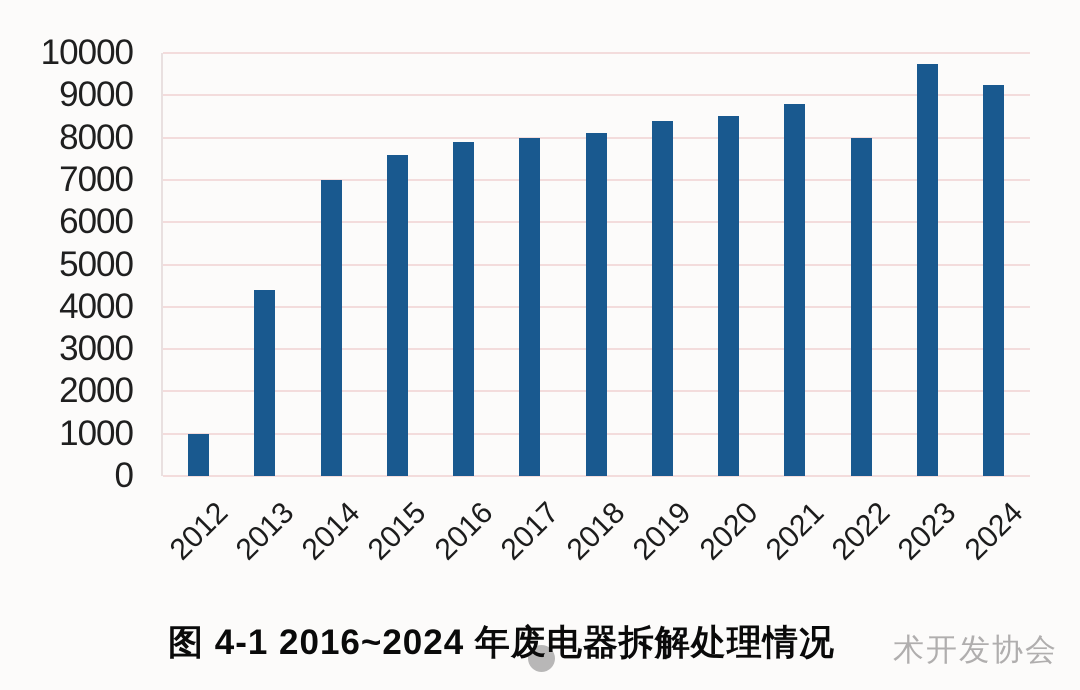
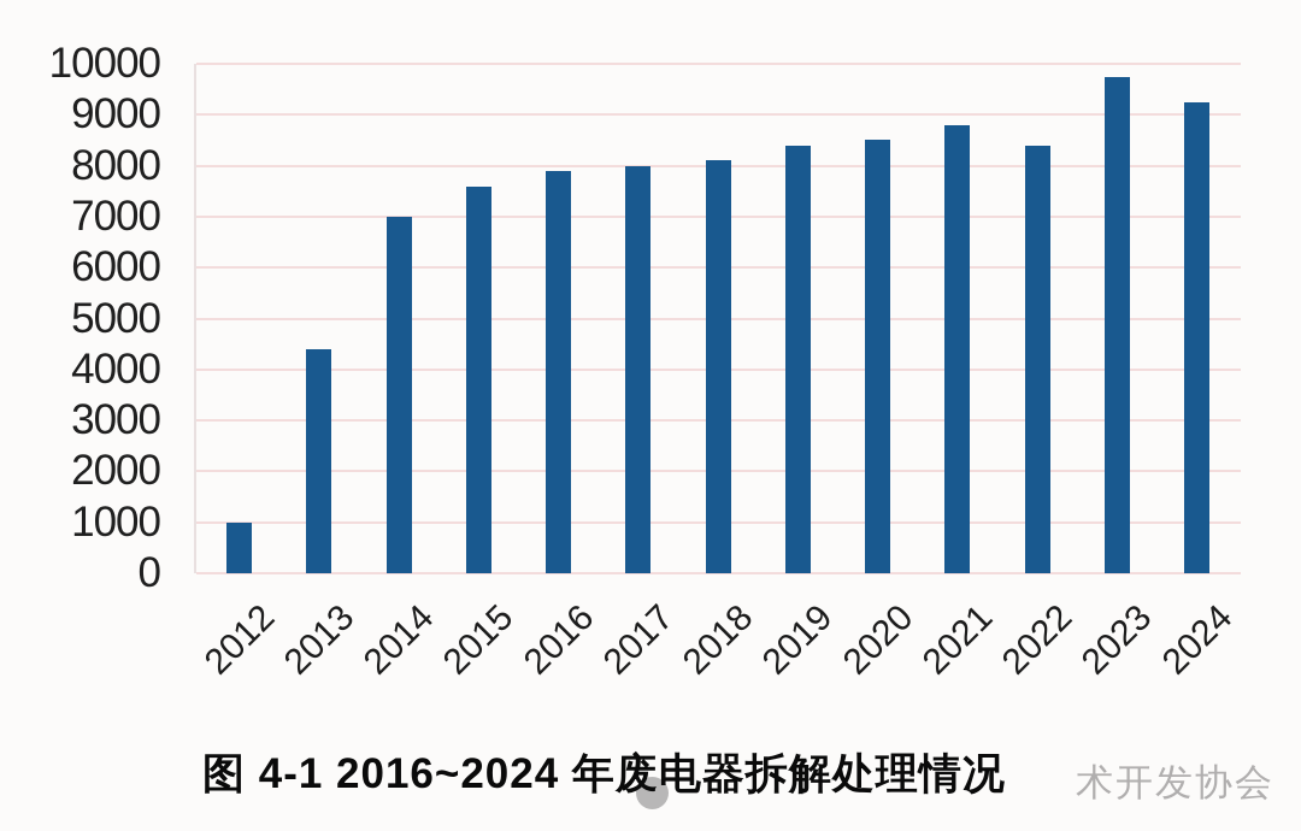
2022: 8000 -> 8400
